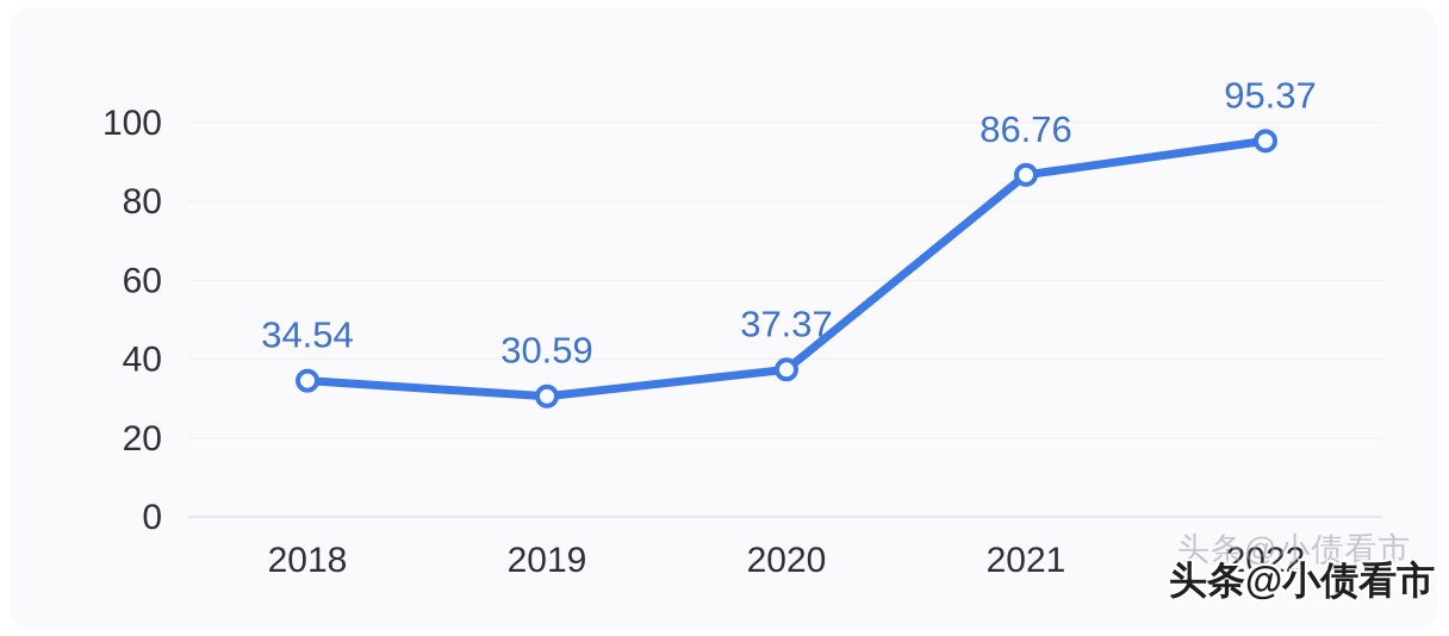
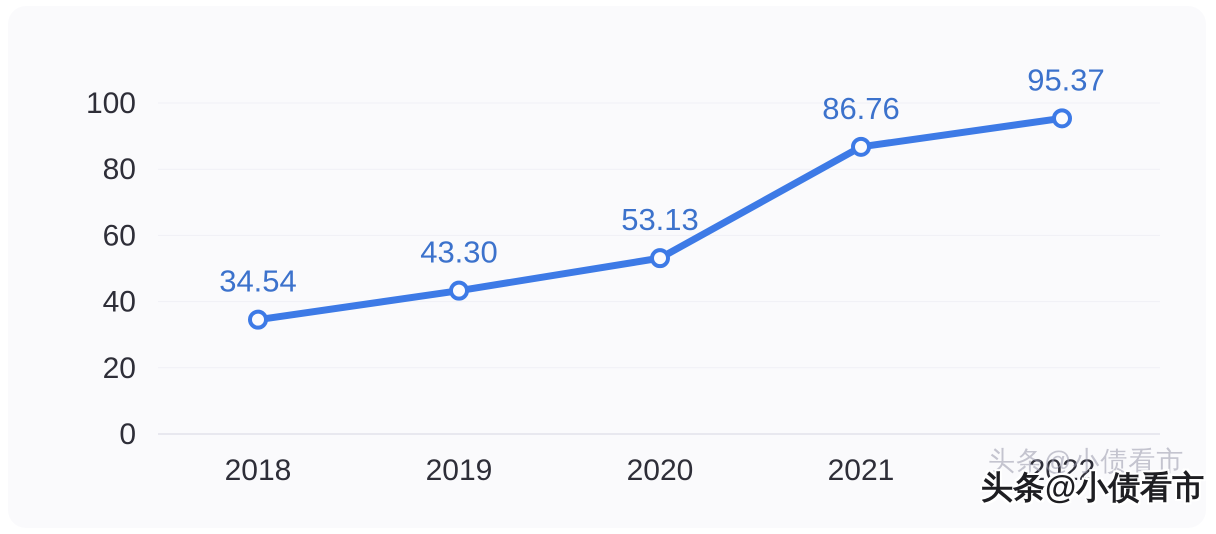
2019: 30.59 -> 43.30
2020: 37.37 -> 53.13
